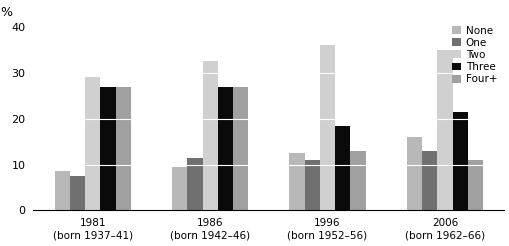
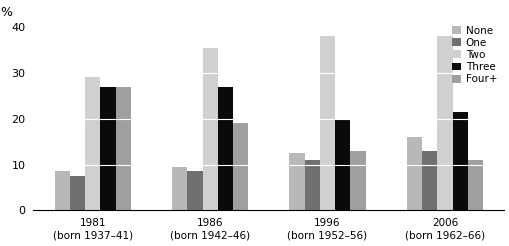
One/1986 (born 1942–46): 11.5 -> 8.5
Two/1986 (born 1942–46): 32.5 -> 35.5
Four+/1986 (born 1942–46): 27 -> 19
Two/1996 (born 1952–56): 36.0 -> 38.0
Three/1996 (born 1952–56): 18.5 -> 20.0
Two/2006 (born 1962–66): 35.0 -> 38.0
